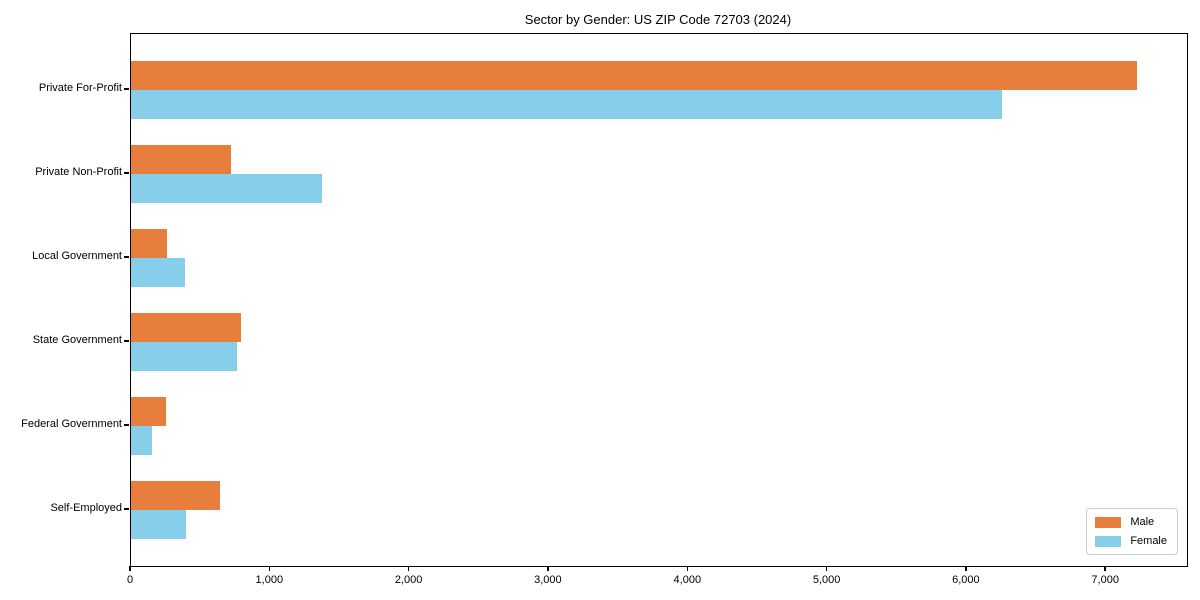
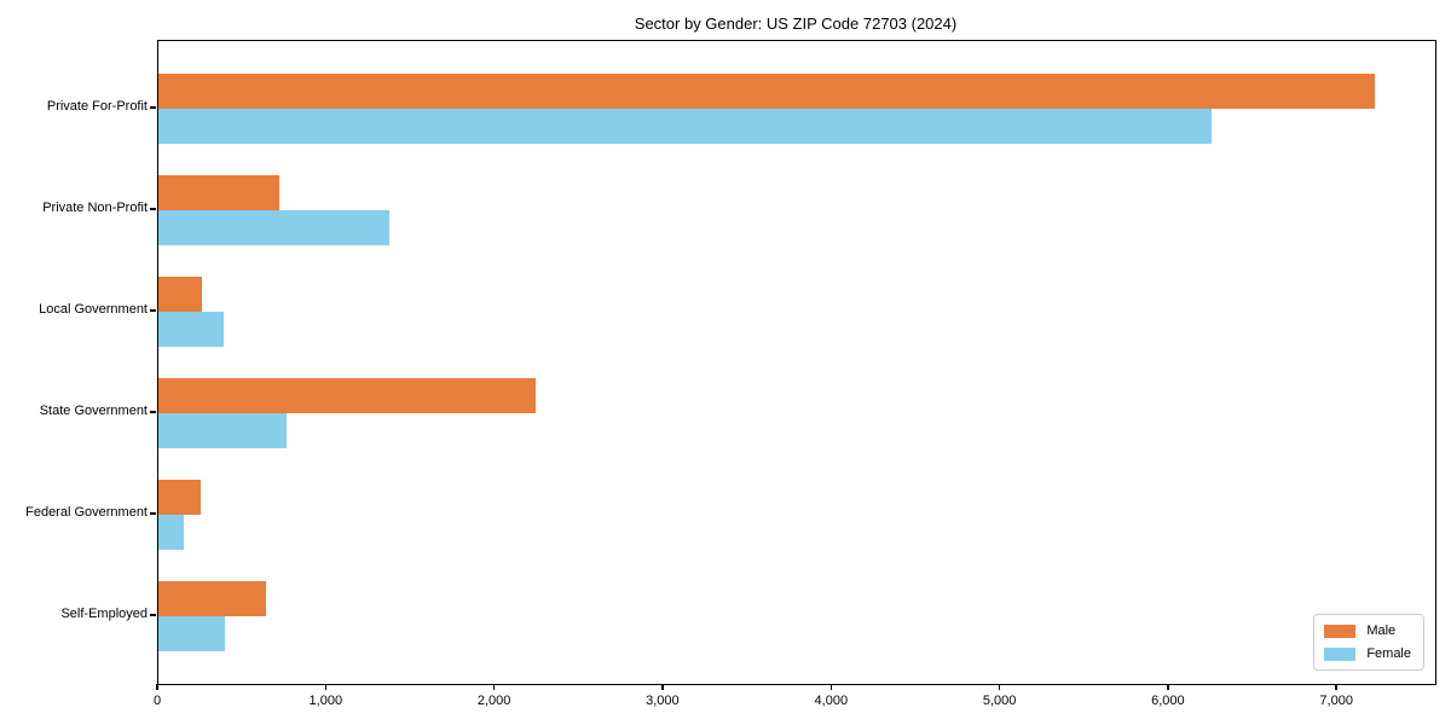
Male/State Government: 790 -> 2240
